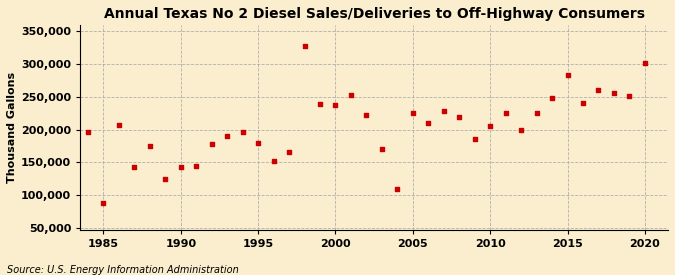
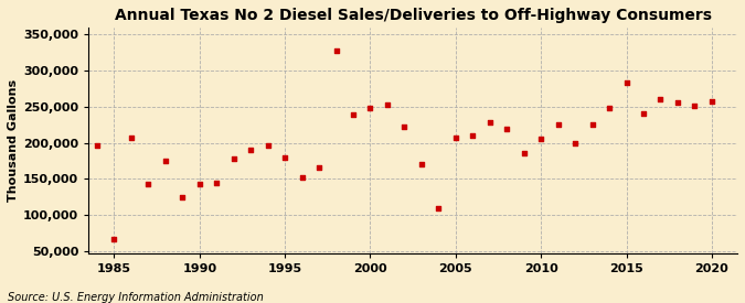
1985: 88,000 -> 67,000
2000: 238,000 -> 249,000
2005: 226,000 -> 207,000
2020: 302,000 -> 257,000
